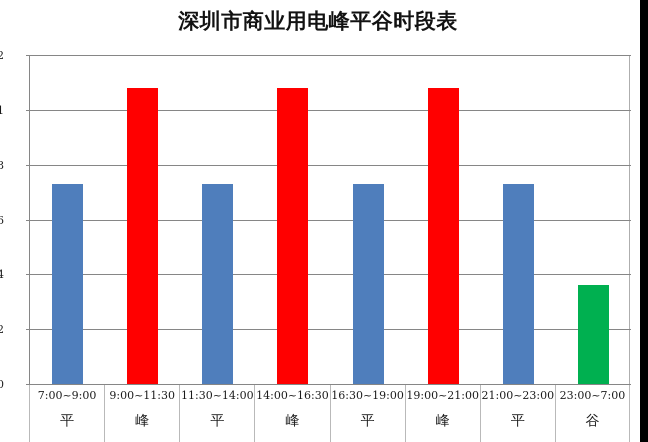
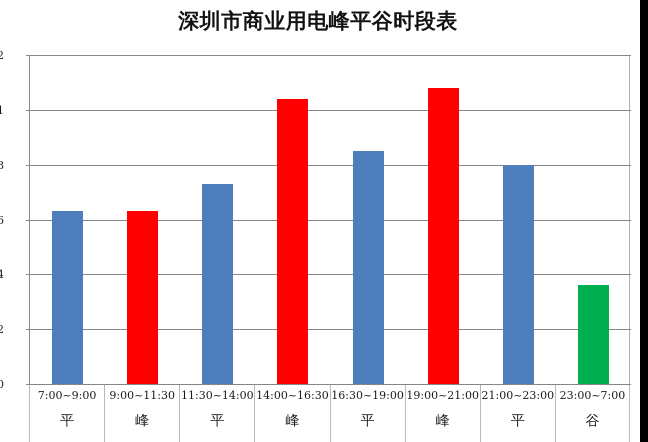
7:00~9:00: 0.73 -> 0.63
9:00~11:30: 1.08 -> 0.63
14:00~16:30: 1.08 -> 1.04
16:30~19:00: 0.73 -> 0.85
21:00~23:00: 0.73 -> 0.80
